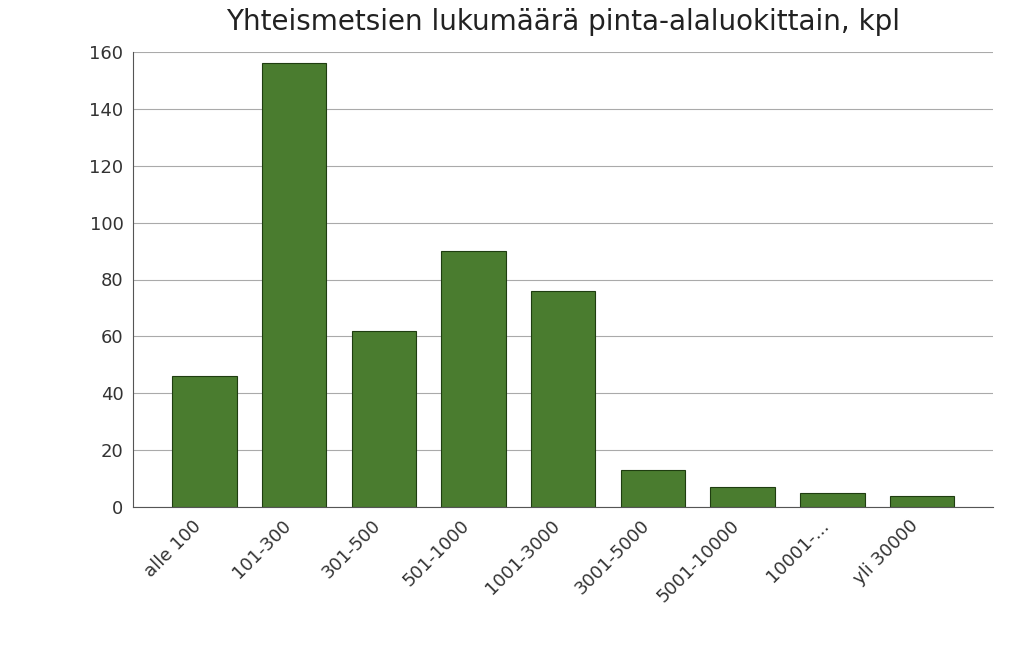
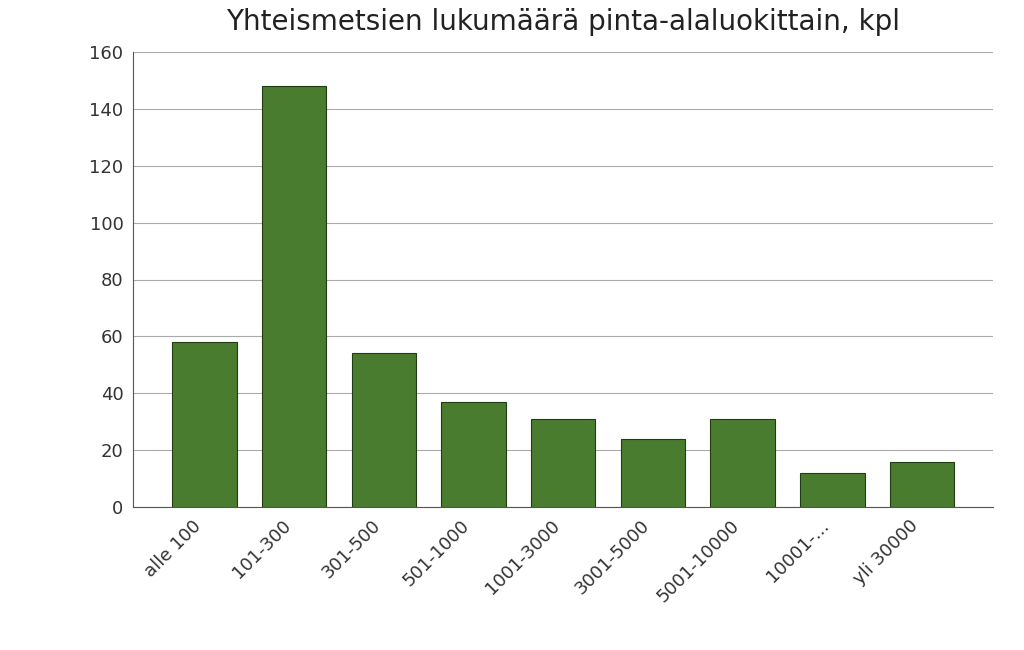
alle 100: 46 -> 58
101-300: 156 -> 148
301-500: 62 -> 54
501-1000: 90 -> 37
1001-3000: 76 -> 31
3001-5000: 13 -> 24
5001-10000: 7 -> 31
10001-...: 5 -> 12
yli 30000: 4 -> 16
